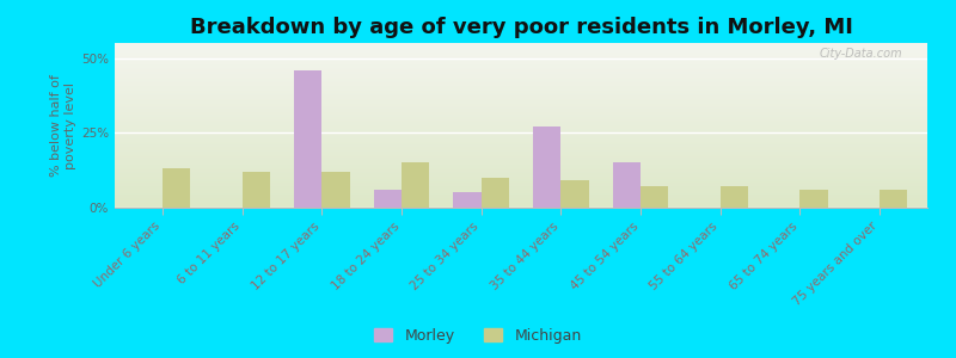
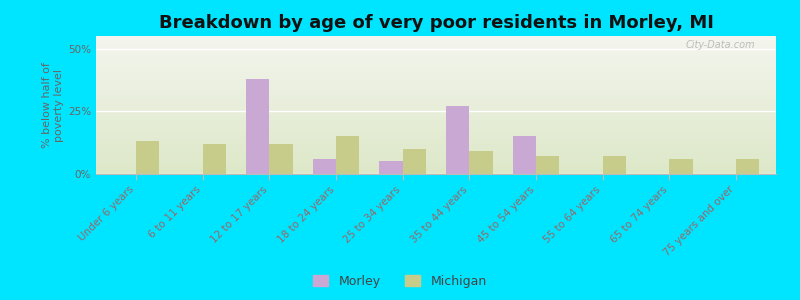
Morley/12 to 17 years: 46% -> 38%
